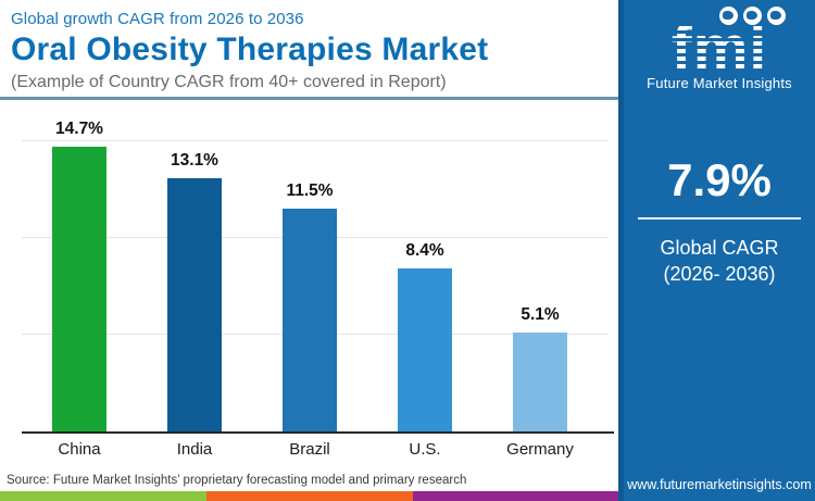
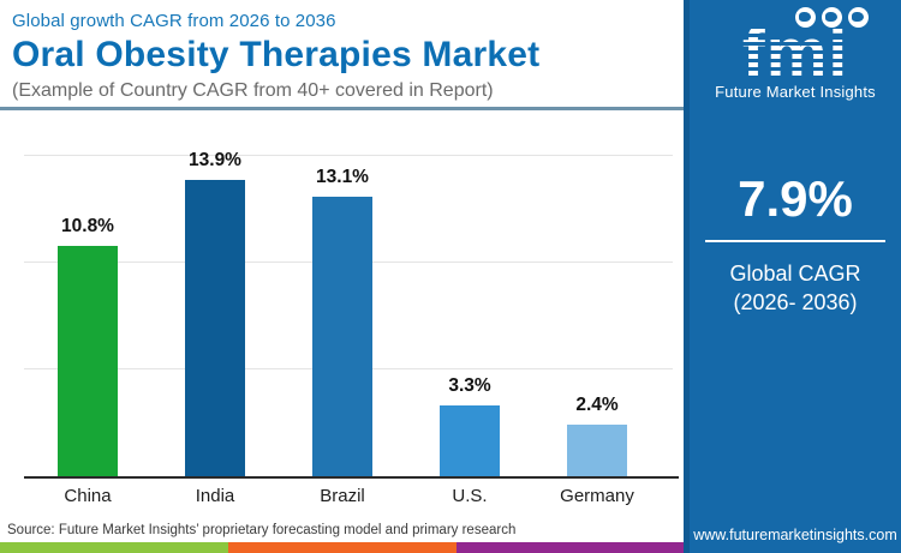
China: 14.7% -> 10.8%
India: 13.1% -> 13.9%
Brazil: 11.5% -> 13.1%
U.S.: 8.4% -> 3.3%
Germany: 5.1% -> 2.4%
